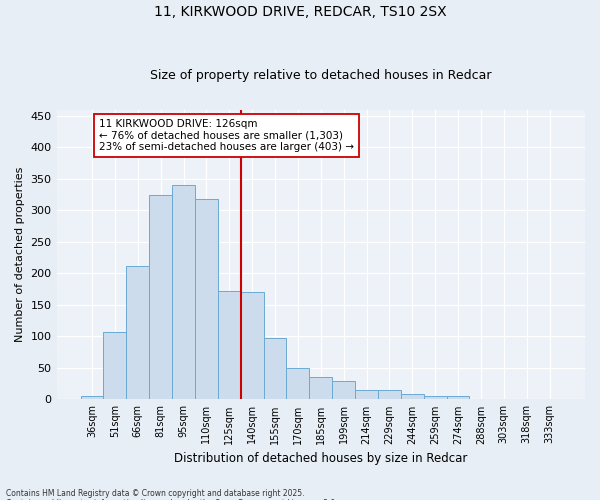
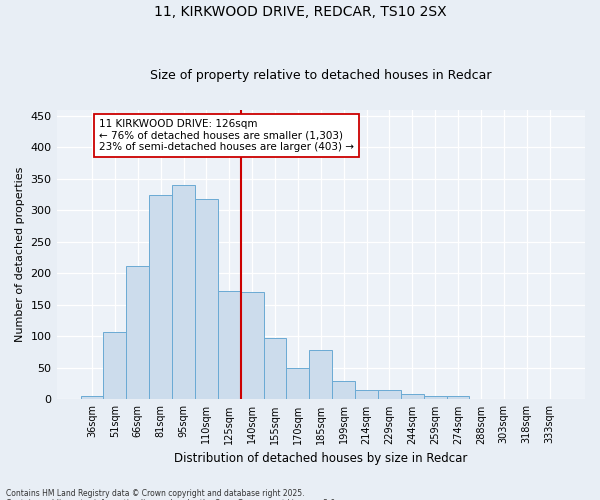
185sqm: 36 -> 78
